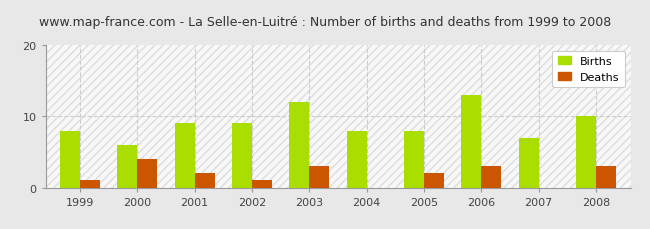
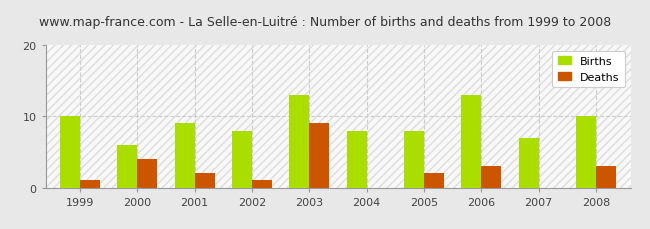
Births/1999: 8 -> 10
Births/2002: 9 -> 8
Births/2003: 12 -> 13
Deaths/2003: 3 -> 9
